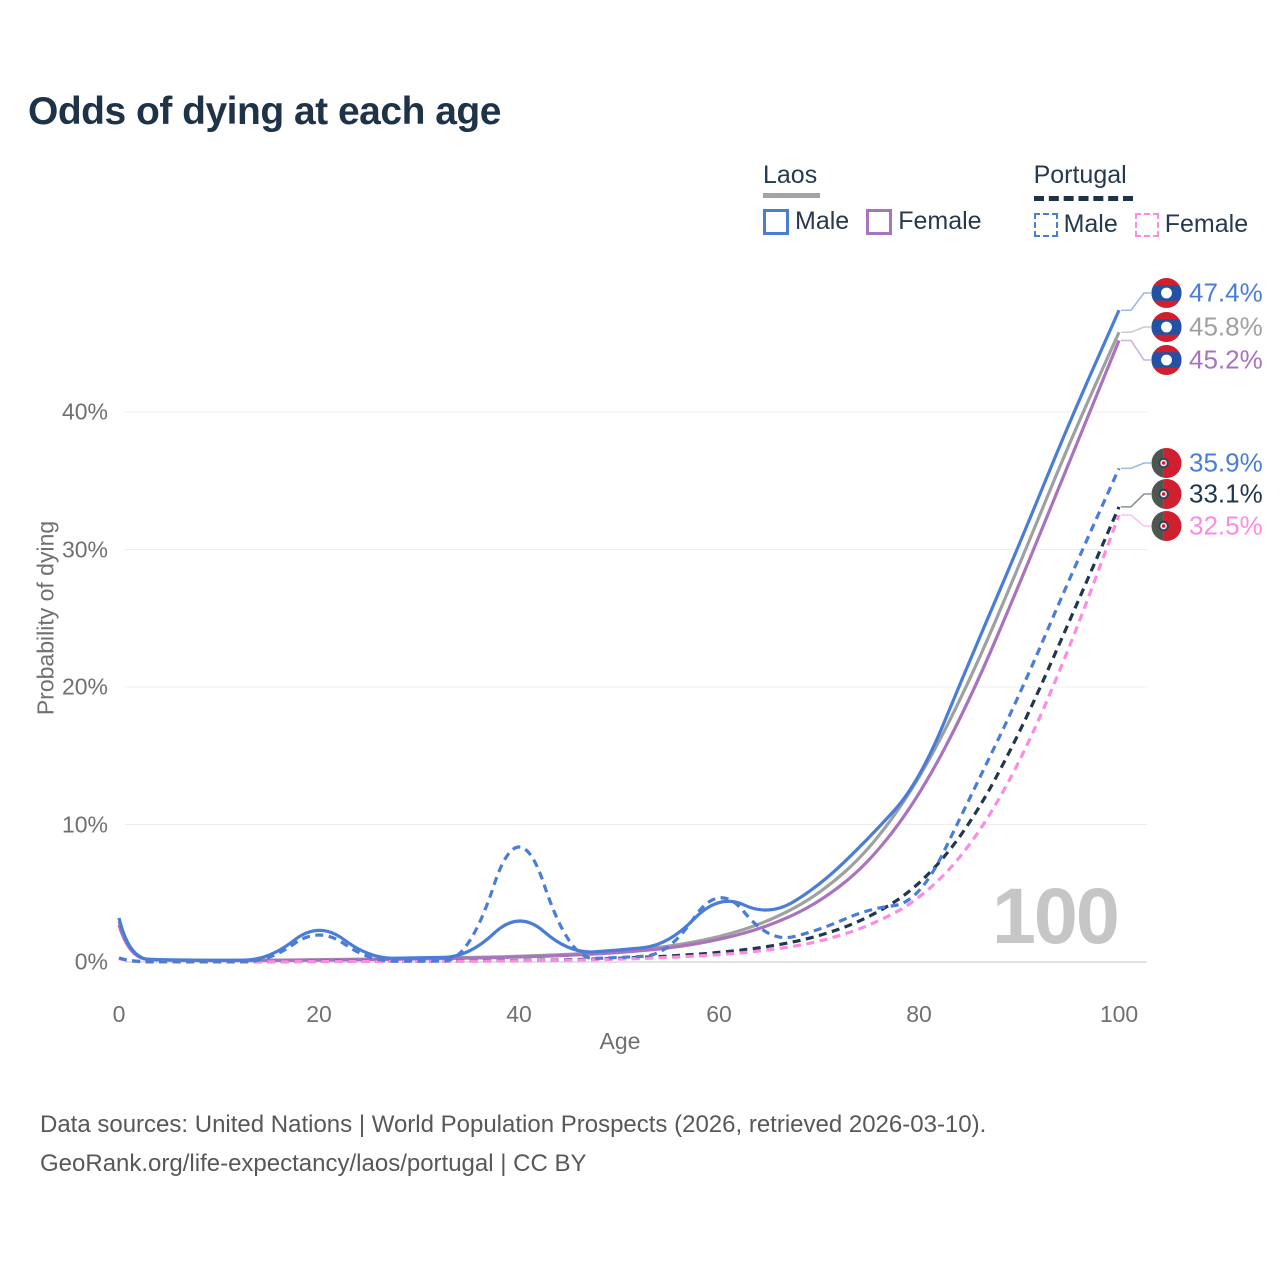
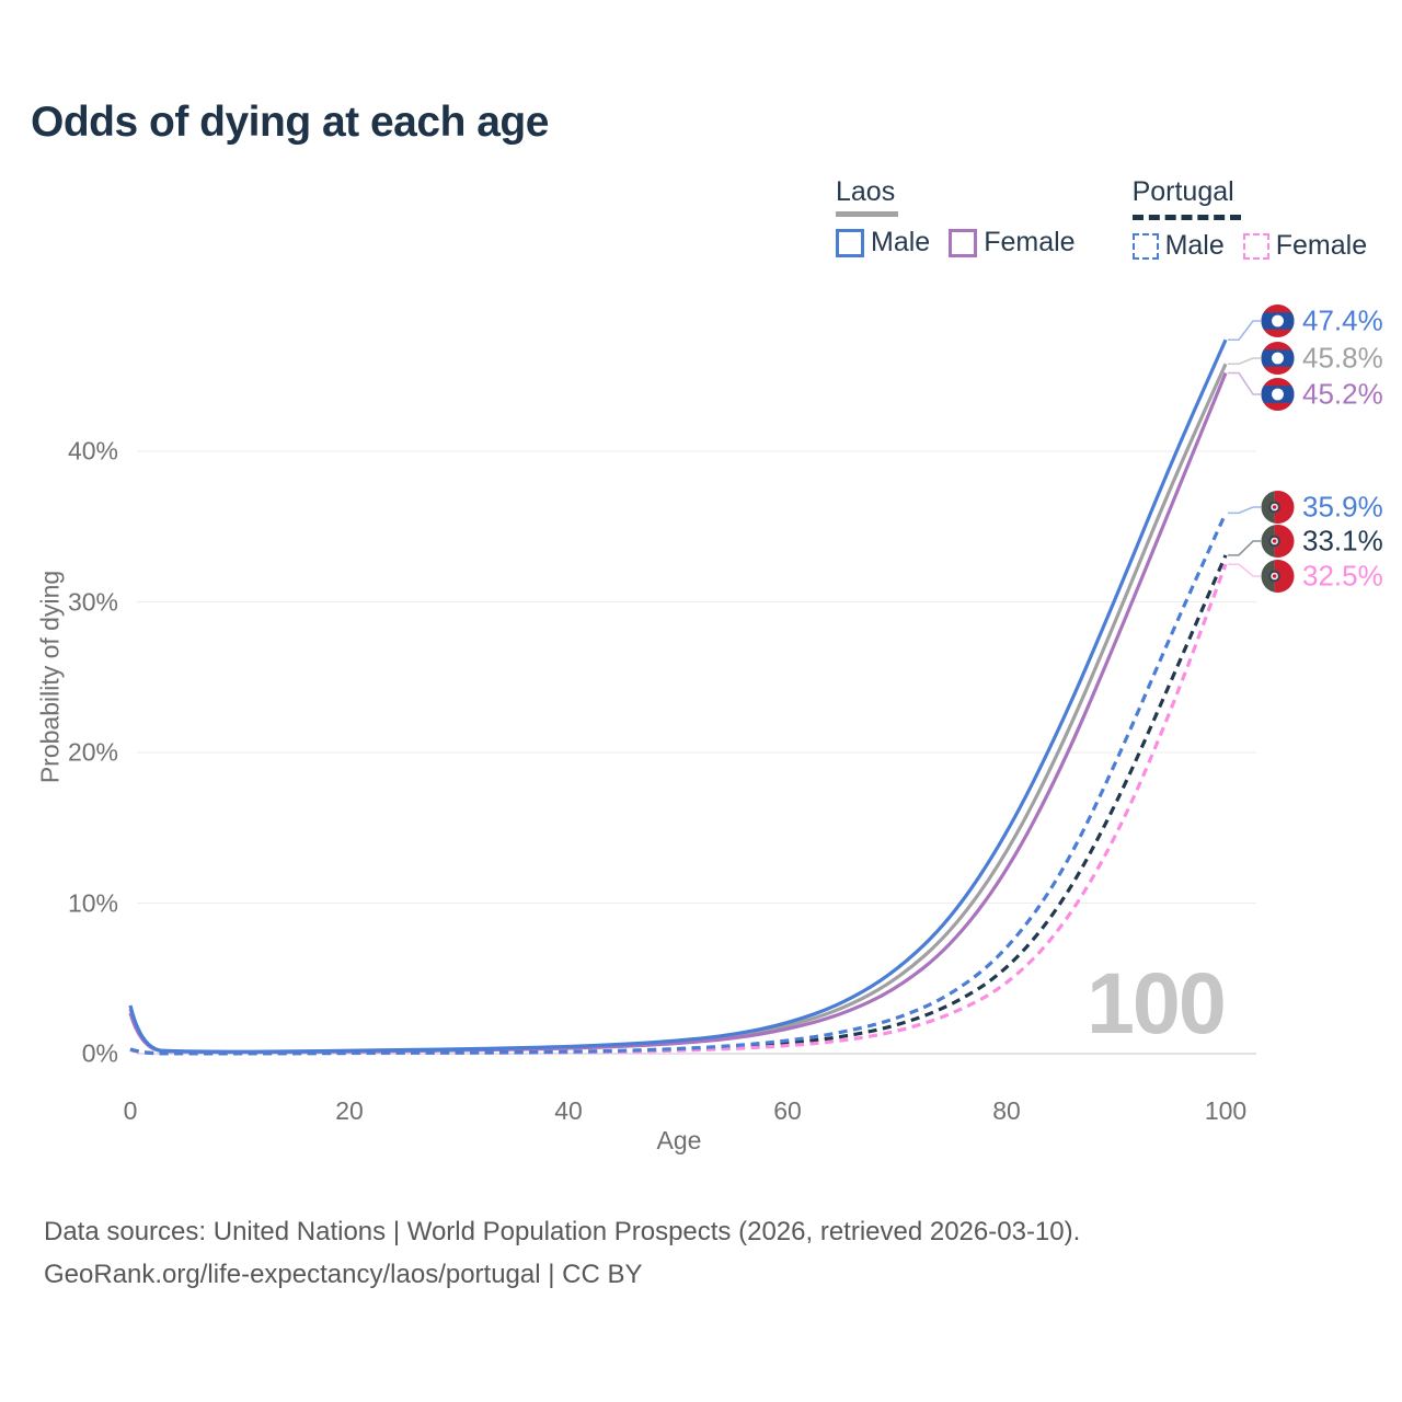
Laos Male/20: 3.0% -> 0.2%
Portugal Male/20: 2.6% -> 0.1%
Laos Male/40: 3.8% -> 0.5%
Portugal Male/40: 11.1% -> 0.1%
Laos Male/60: 5.0% -> 2.0%
Portugal Male/60: 5.9% -> 0.8%
Laos Male/80: 13.0% -> 14.5%
Portugal Male/80: 4.3% -> 6.8%
